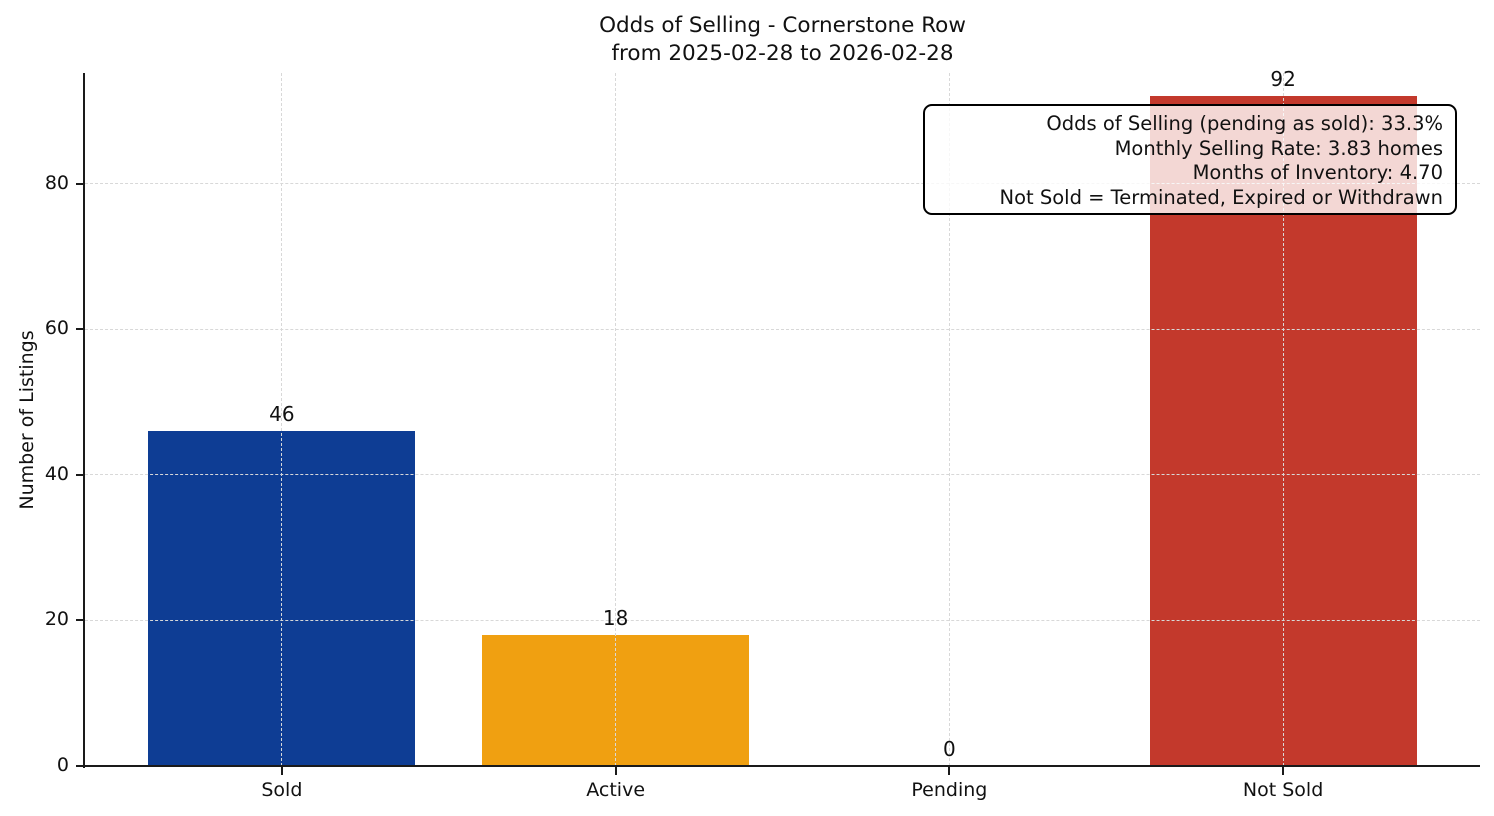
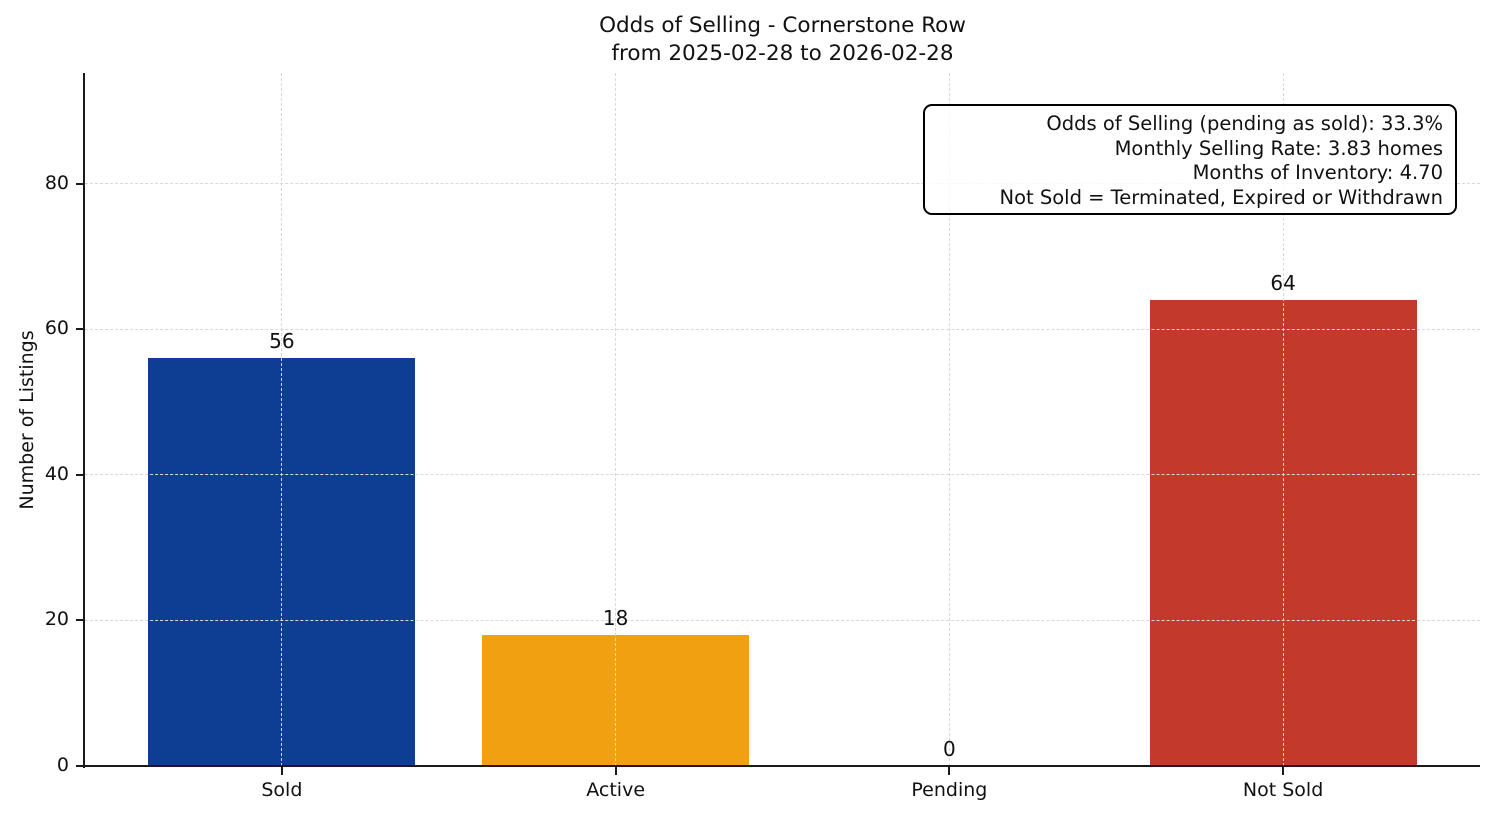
Sold: 46 -> 56
Not Sold: 92 -> 64
